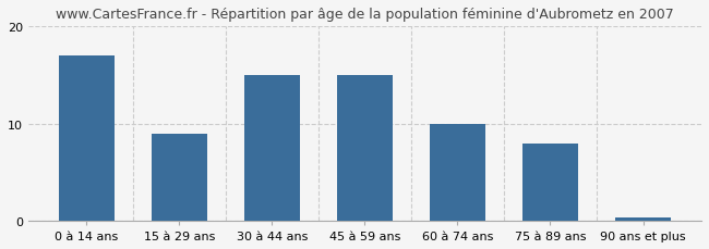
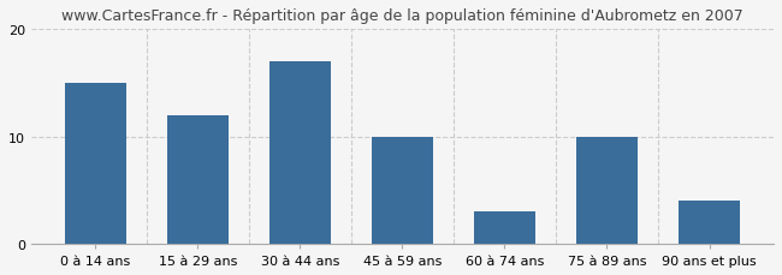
0 à 14 ans: 17.0 -> 15.0
15 à 29 ans: 9.0 -> 12.0
30 à 44 ans: 15.0 -> 17.0
45 à 59 ans: 15.0 -> 10.0
60 à 74 ans: 10.0 -> 3.0
75 à 89 ans: 8.0 -> 10.0
90 ans et plus: 0.3 -> 4.0
